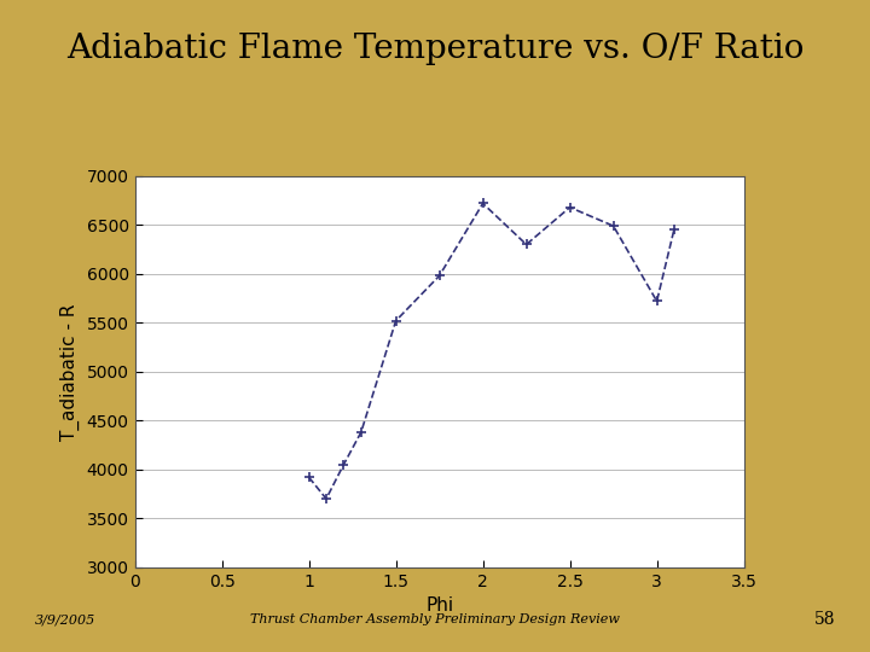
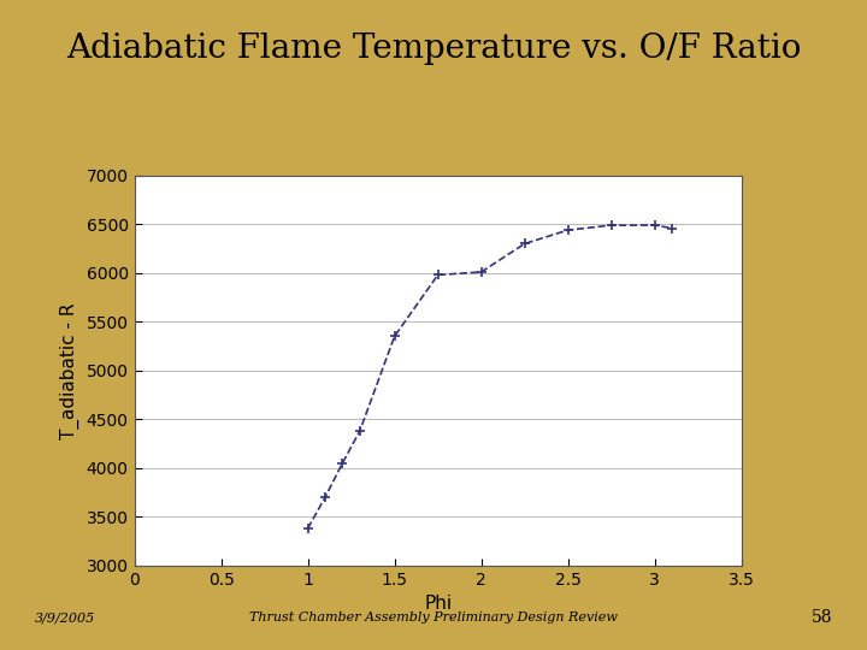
1: 3920 -> 3380
1.5: 5520 -> 5350
2: 6720 -> 6010
2.5: 6680 -> 6440
3: 5720 -> 6490
